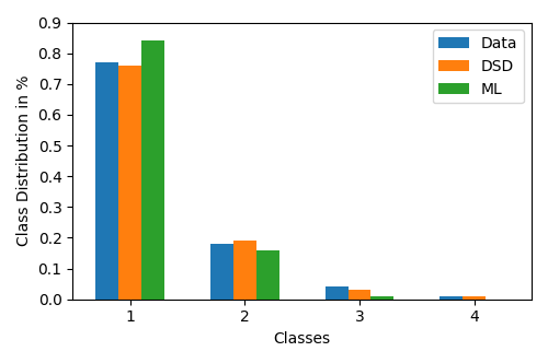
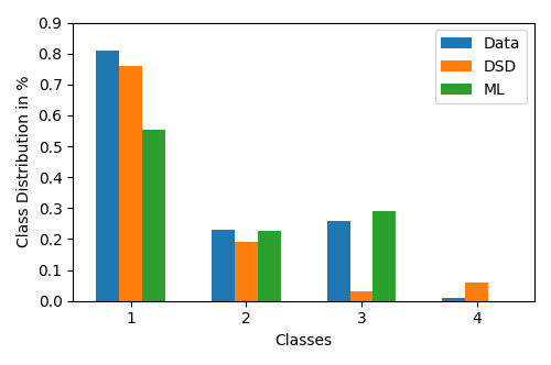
Data/1: 0.77 -> 0.81
ML/1: 0.840 -> 0.555
Data/2: 0.18 -> 0.23
ML/2: 0.160 -> 0.225
Data/3: 0.04 -> 0.26
ML/3: 0.008 -> 0.290
DSD/4: 0.01 -> 0.06
